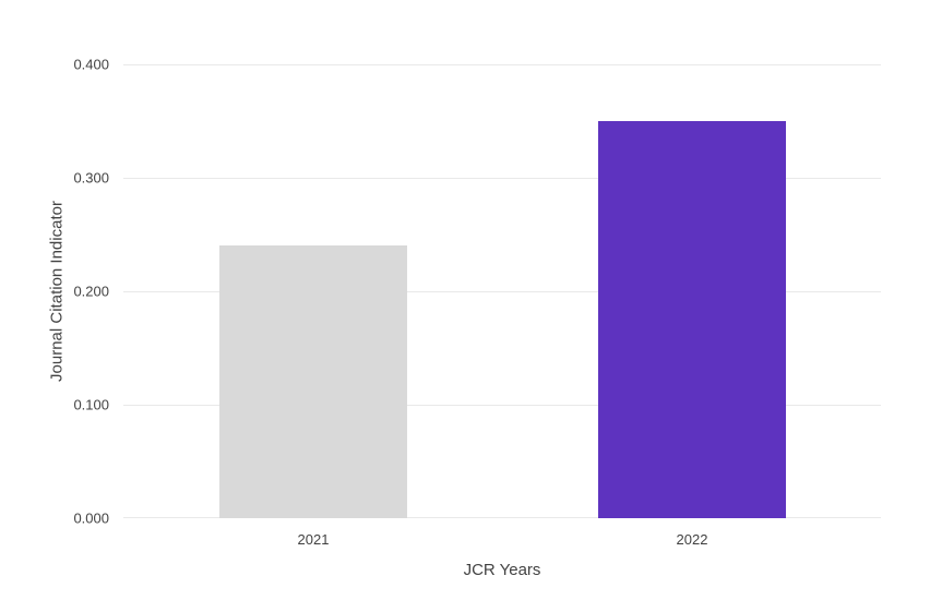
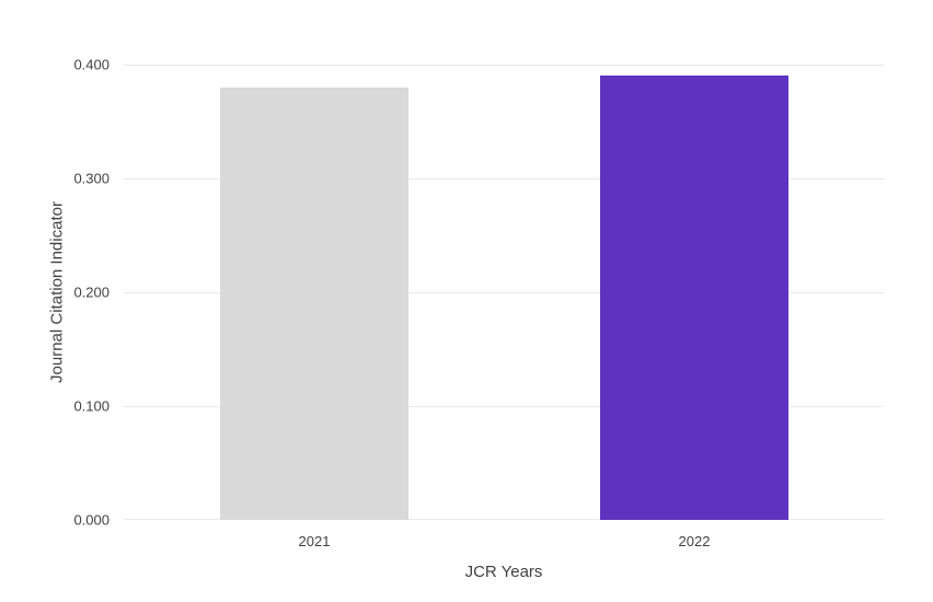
2021: 0.24 -> 0.38
2022: 0.35 -> 0.39
